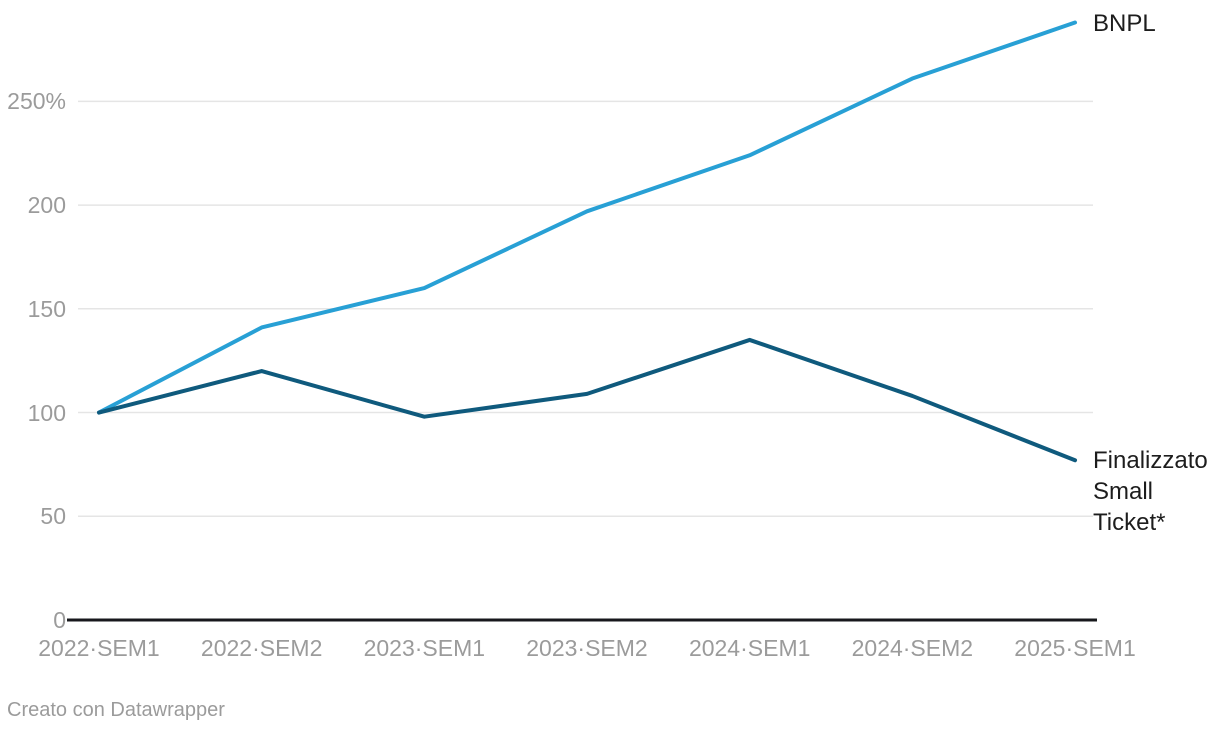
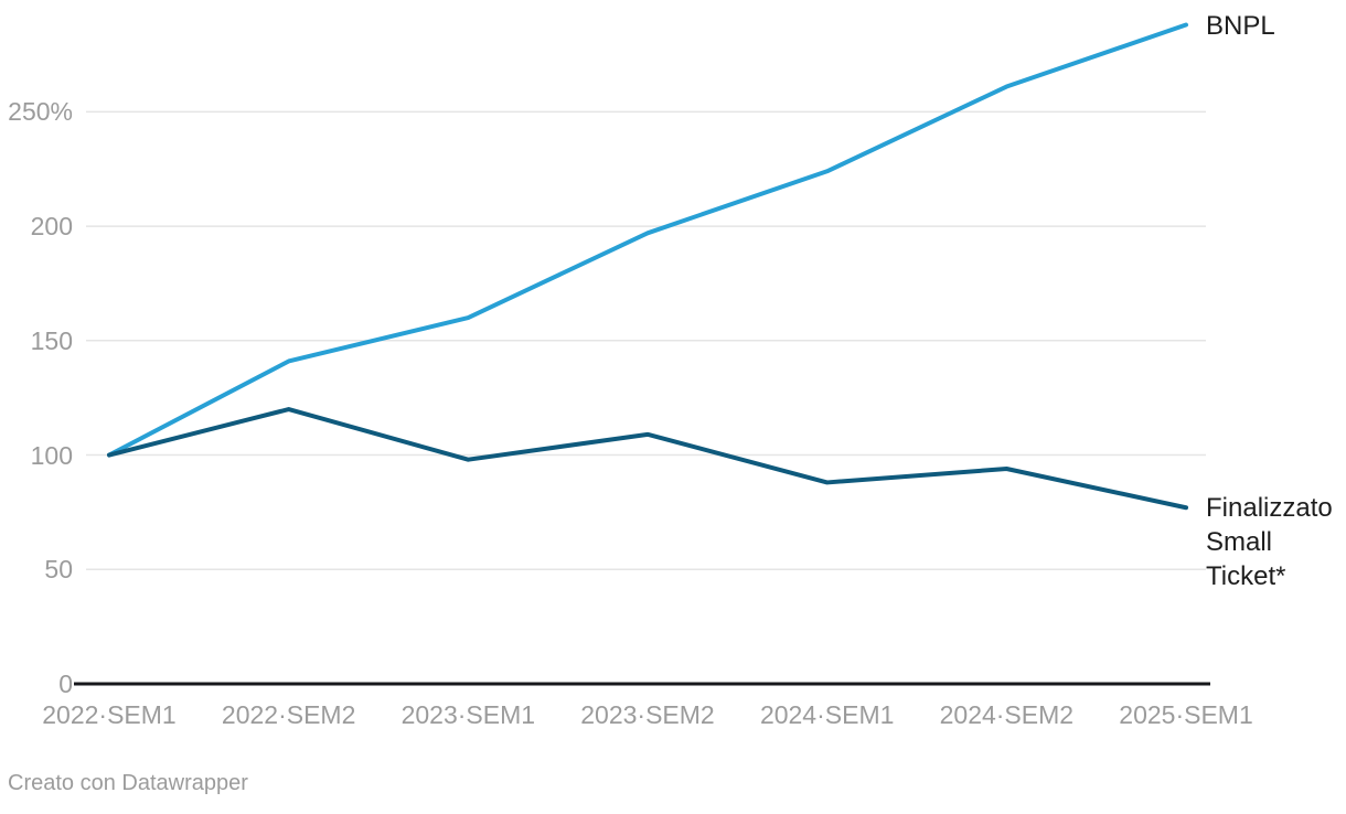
Finalizzato Small Ticket*/2024·SEM1: 135% -> 88%
Finalizzato Small Ticket*/2024·SEM2: 108% -> 94%
